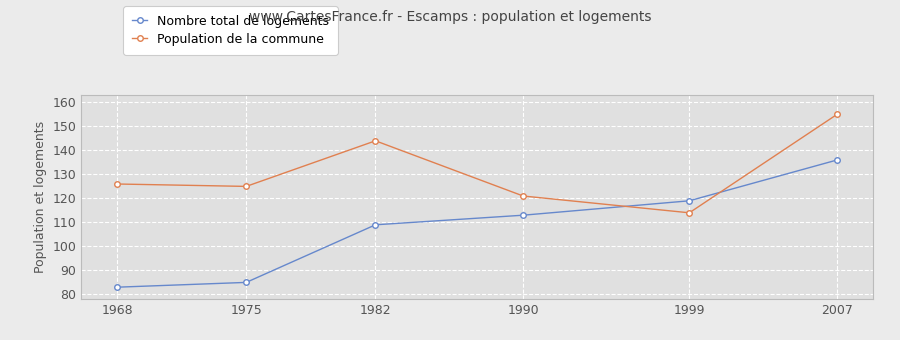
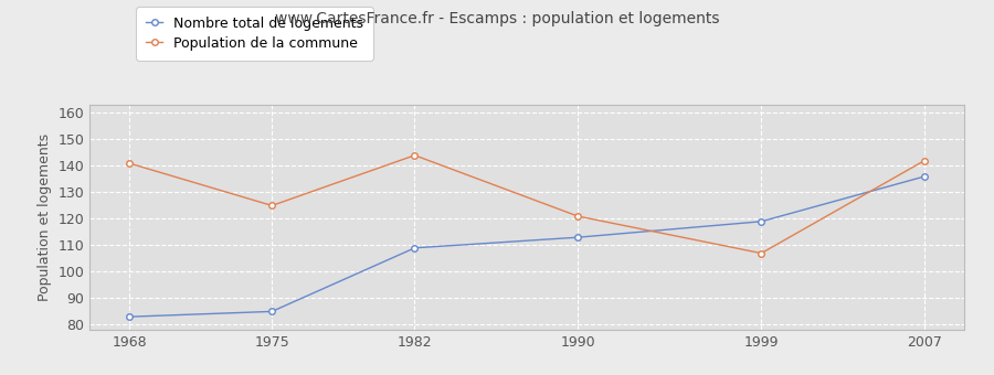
Population de la commune/1968: 126 -> 141
Population de la commune/1999: 114 -> 107
Population de la commune/2007: 155 -> 142
